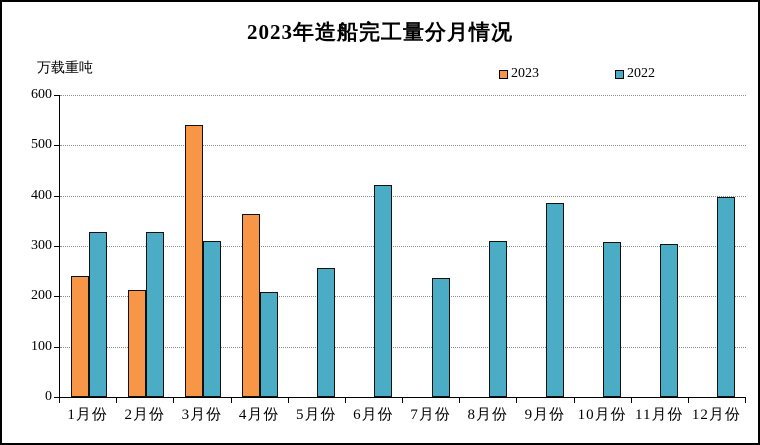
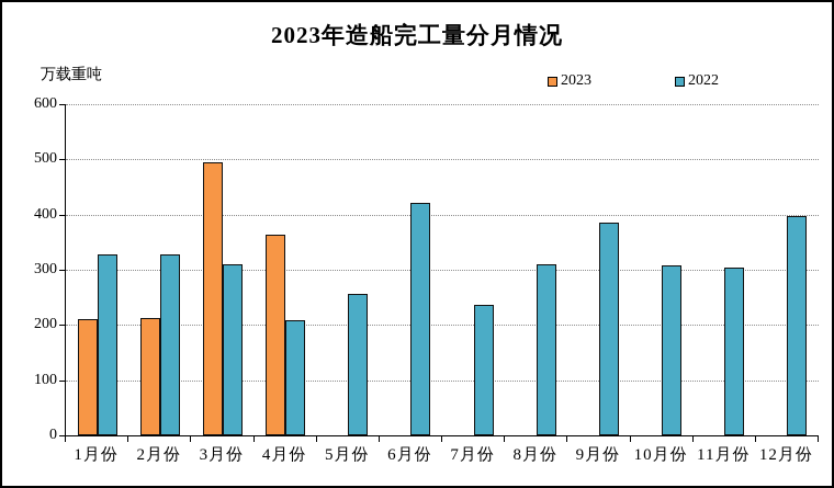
2023/1月份: 240 -> 210
2023/3月份: 540 -> 490
